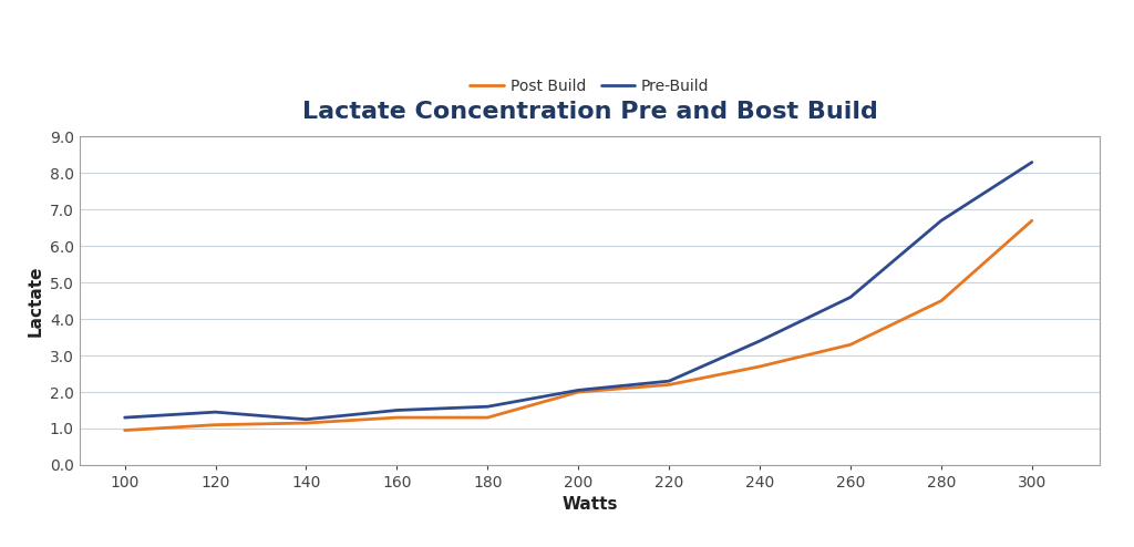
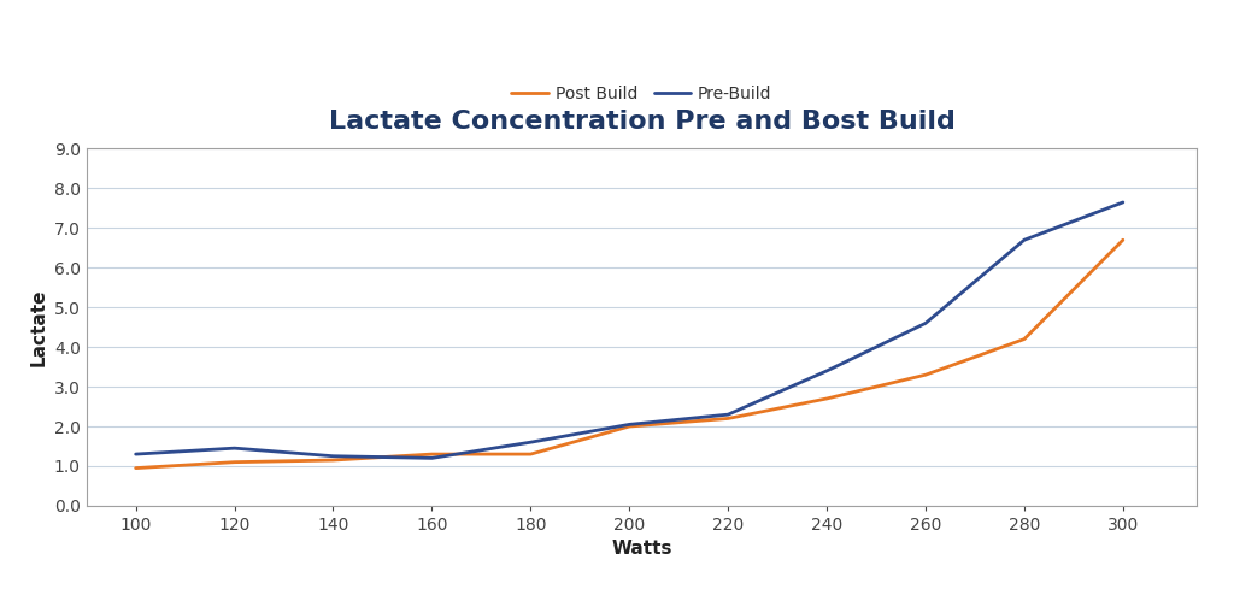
Pre-Build/160: 1.50 -> 1.20
Post Build/280: 4.50 -> 4.20
Pre-Build/300: 8.30 -> 7.65
